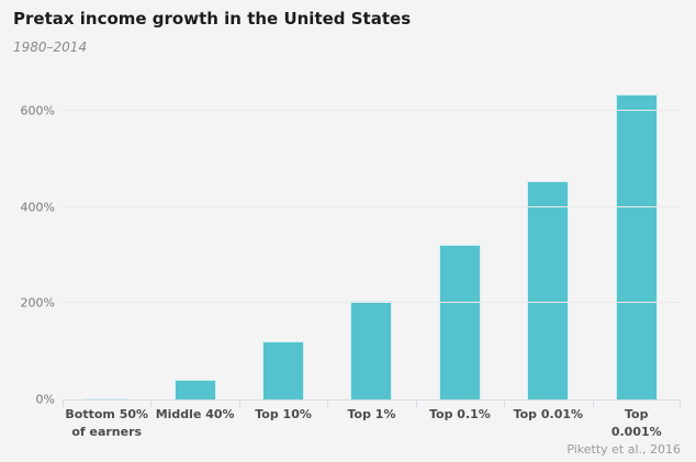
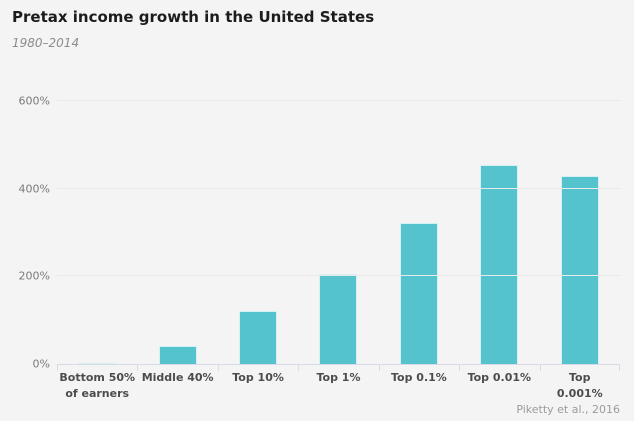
Top 0.001%: 640% -> 430%
